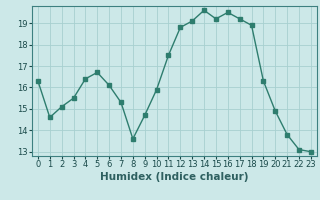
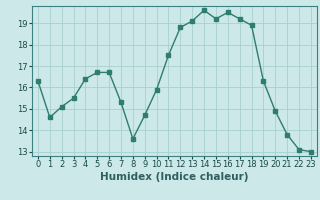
6: 16.1 -> 16.7
